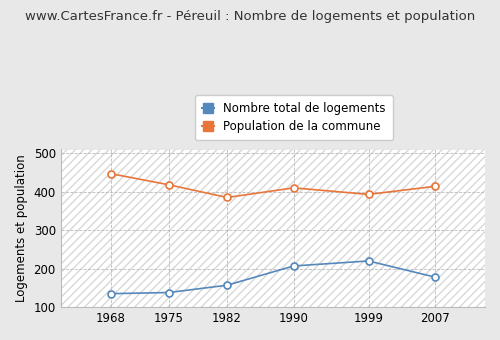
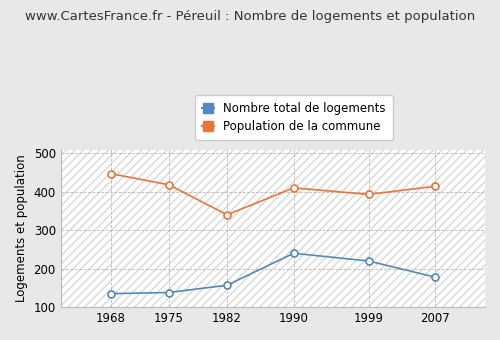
Population de la commune/1982: 385 -> 340
Nombre total de logements/1990: 207 -> 240
